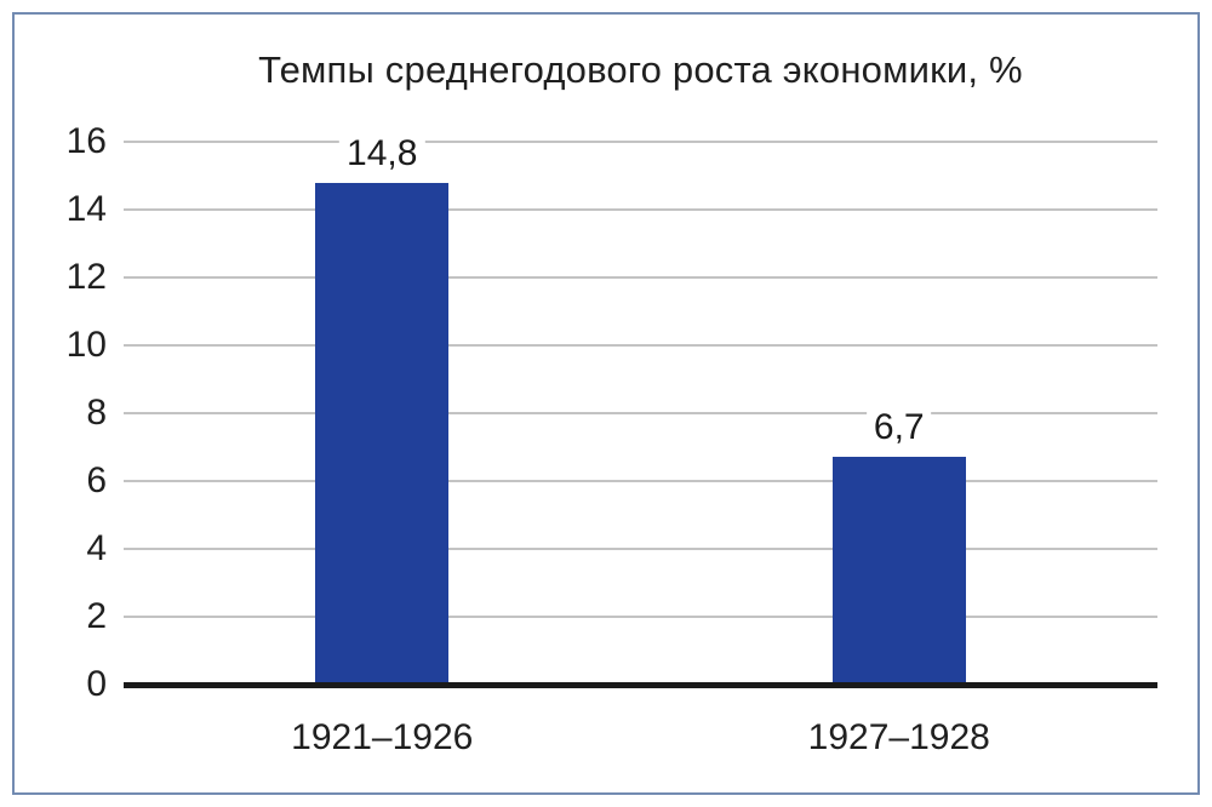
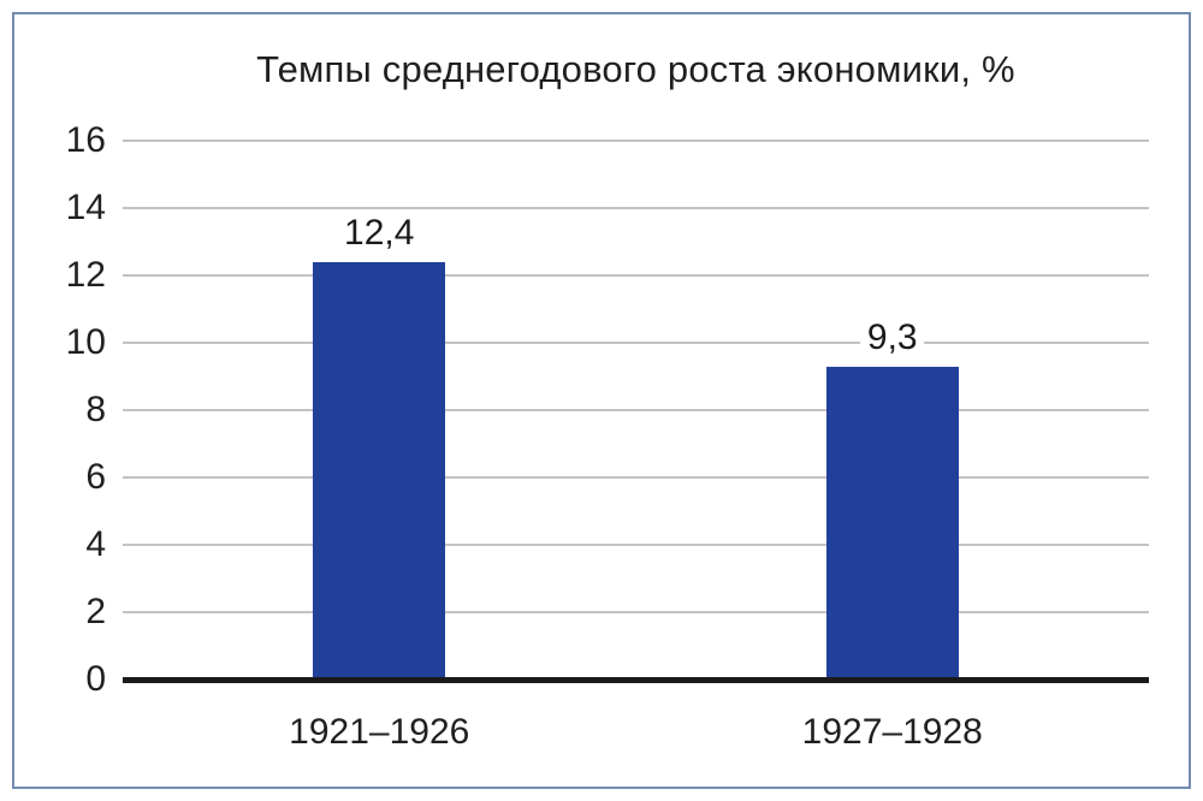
1921–1926: 14,8 -> 12,4
1927–1928: 6,7 -> 9,3
